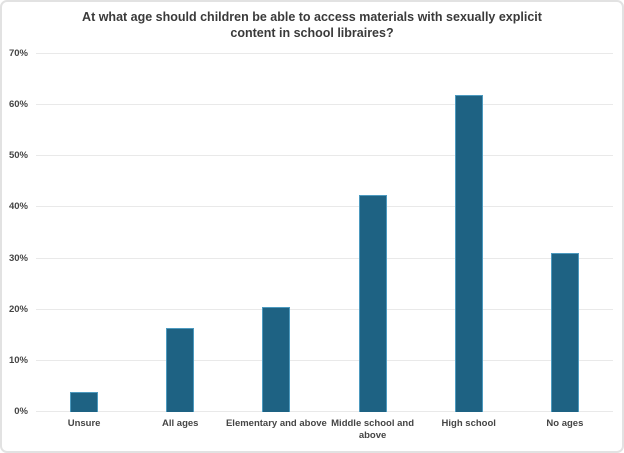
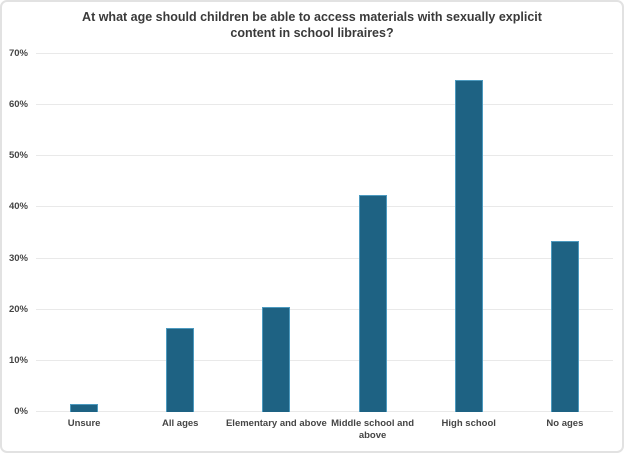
Unsure: 4% -> 2%
High school: 62% -> 65%
No ages: 31% -> 34%
